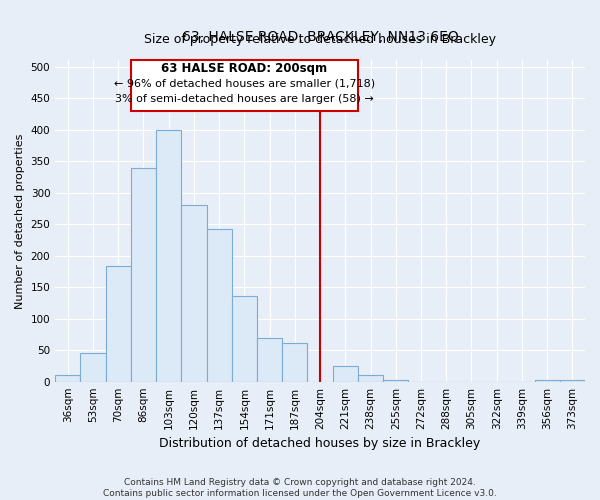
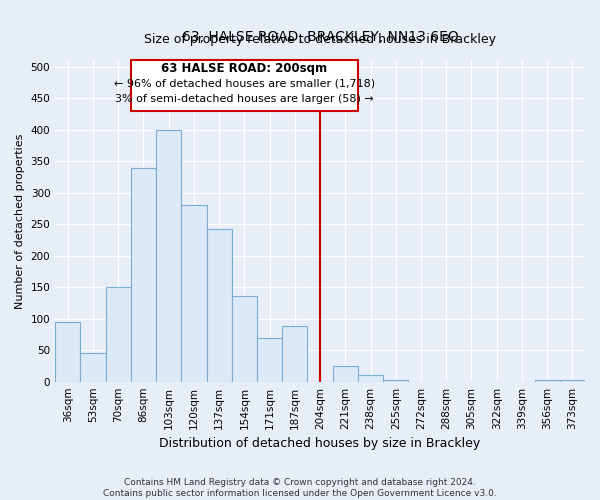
36sqm: 10 -> 94
70sqm: 183 -> 150
187sqm: 62 -> 88
